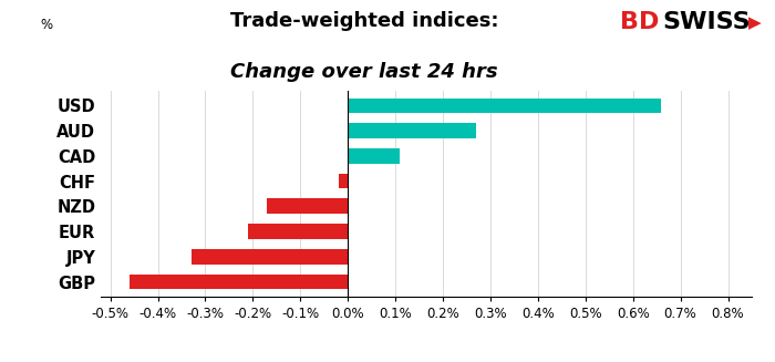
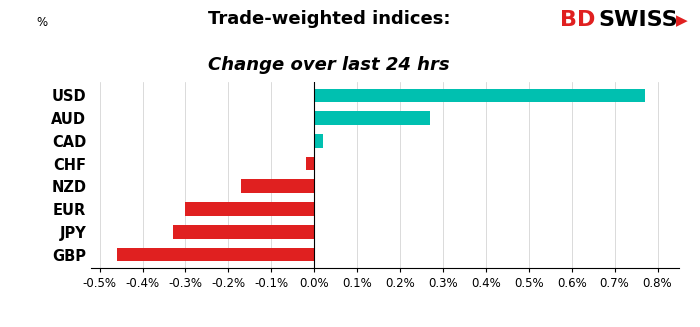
USD: 0.66% -> 0.77%
CAD: 0.11% -> 0.02%
EUR: -0.21% -> -0.30%
